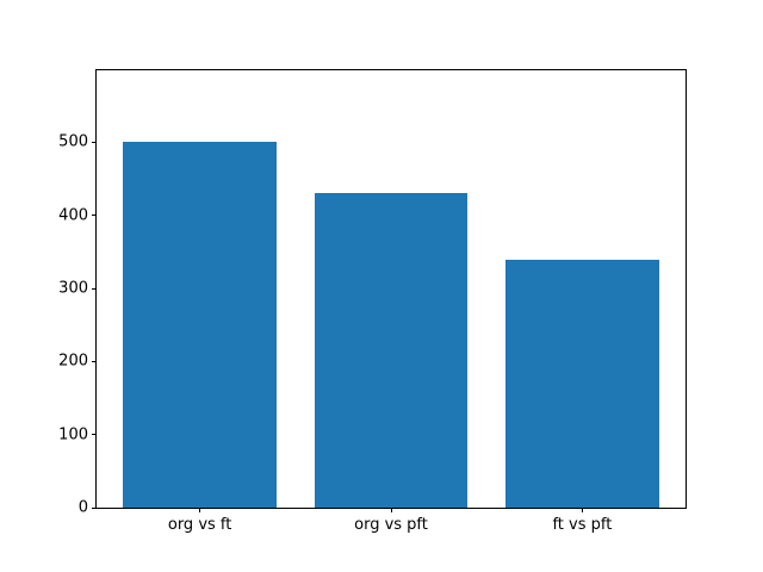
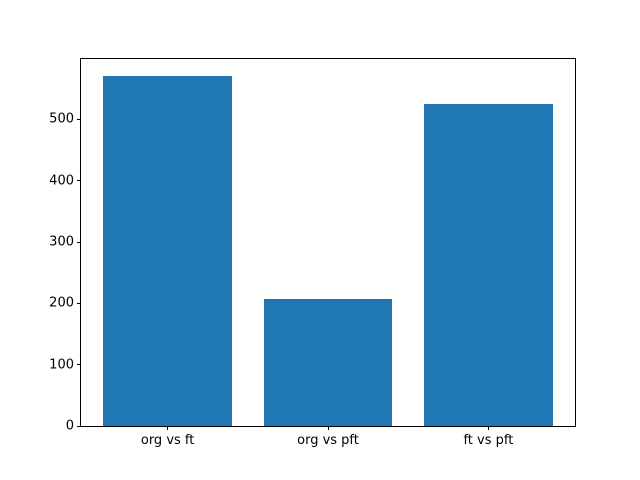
org vs ft: 500 -> 570
org vs pft: 430 -> 210
ft vs pft: 340 -> 520
